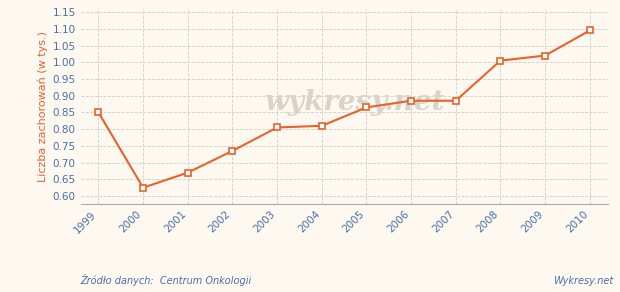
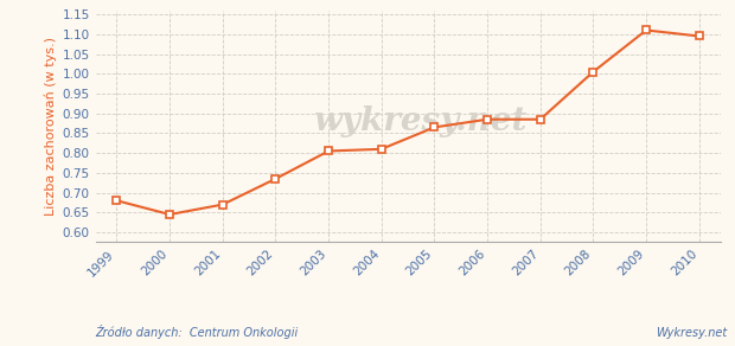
1999: 0.850 -> 0.680
2000: 0.625 -> 0.645
2009: 1.020 -> 1.110
